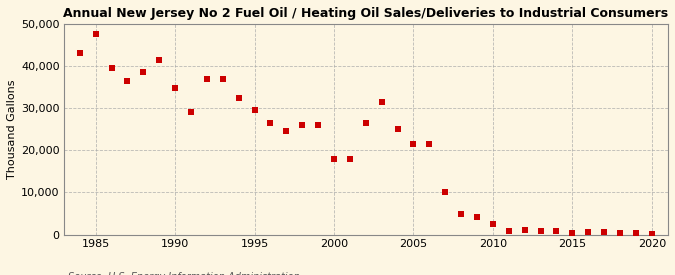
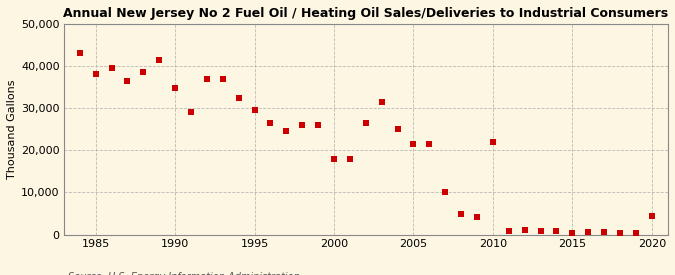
1985: 47,500 -> 38,000
2010: 2,500 -> 22,000
2020: 100 -> 4,500
